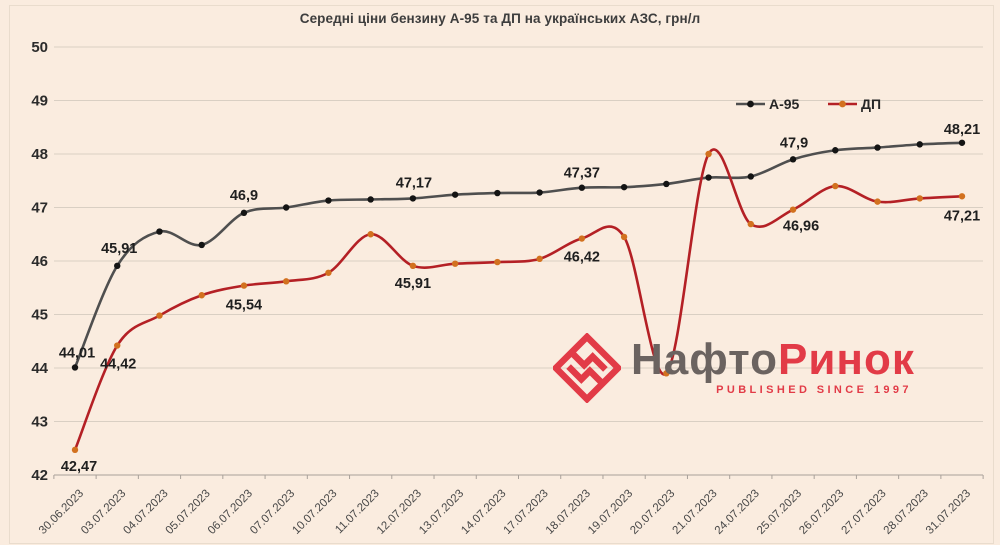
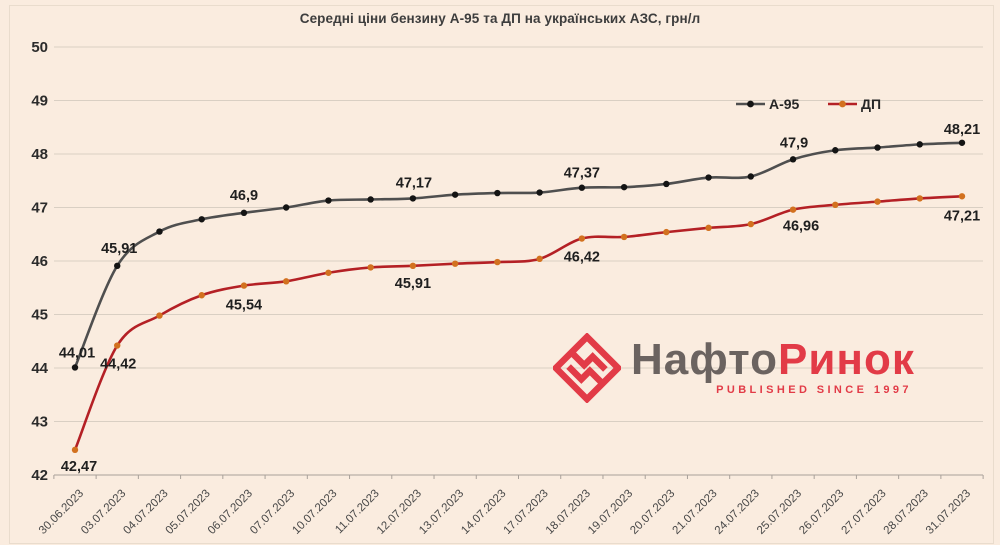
А-95/05.07.2023: 46.3 -> 46.8
ДП/11.07.2023: 46.5 -> 45.9
ДП/20.07.2023: 43.9 -> 46.5
ДП/21.07.2023: 48.0 -> 46.6
ДП/26.07.2023: 47.4 -> 47.0
